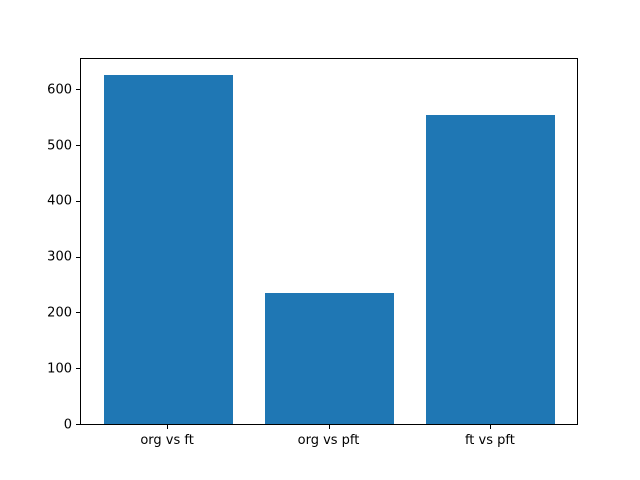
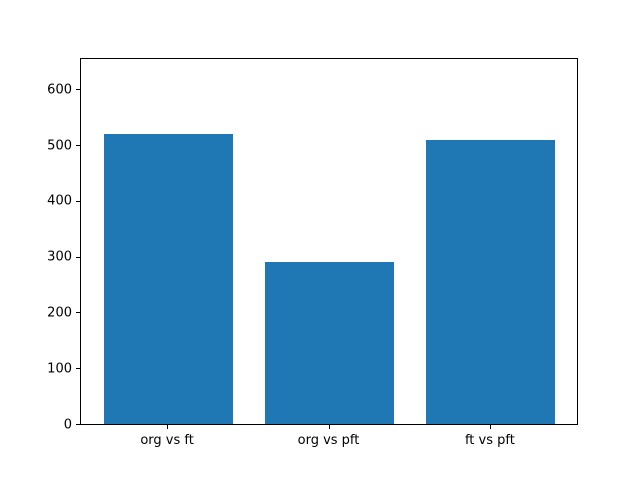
org vs ft: 620 -> 520
org vs pft: 240 -> 290
ft vs pft: 550 -> 510
